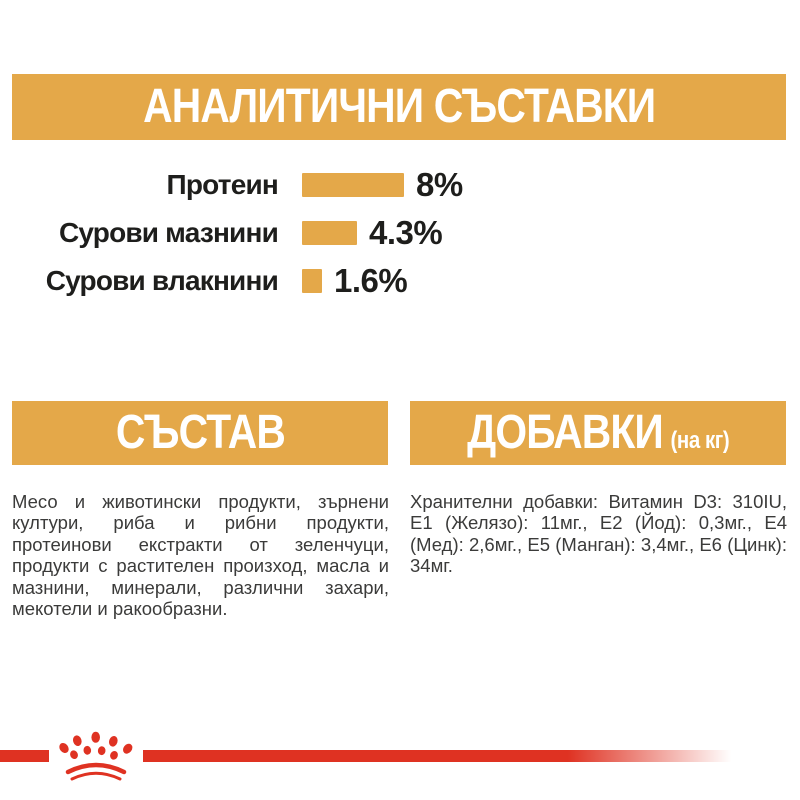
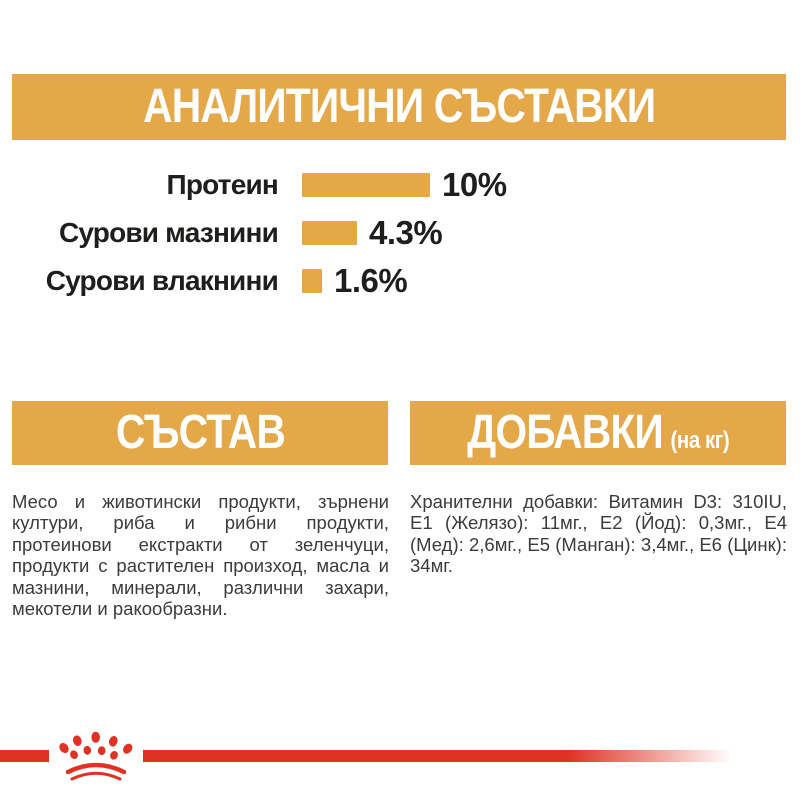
Протеин: 8% -> 10%
